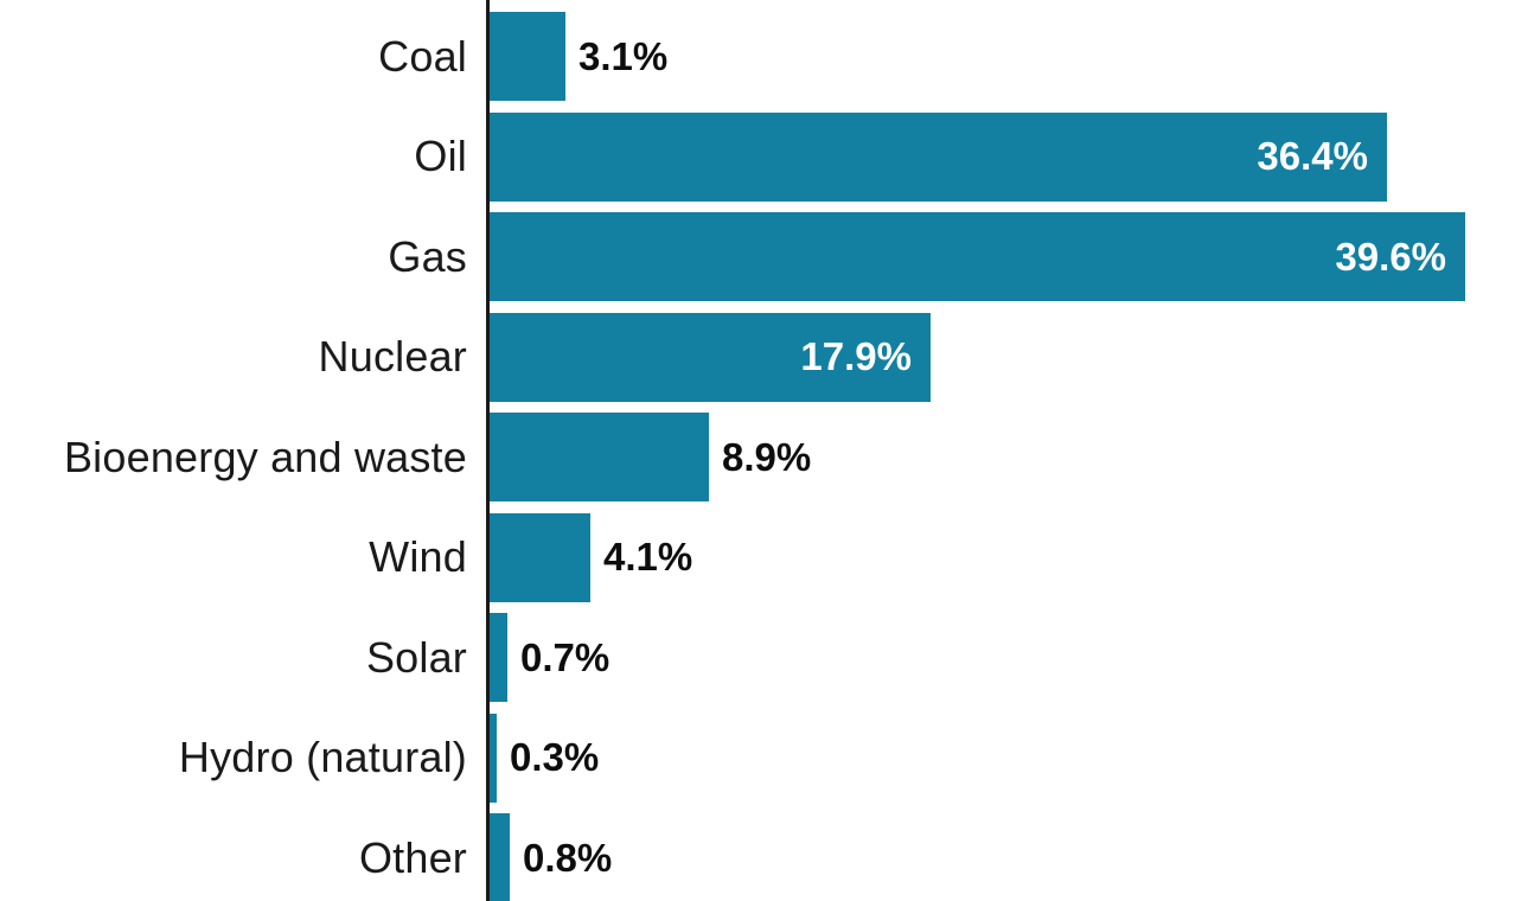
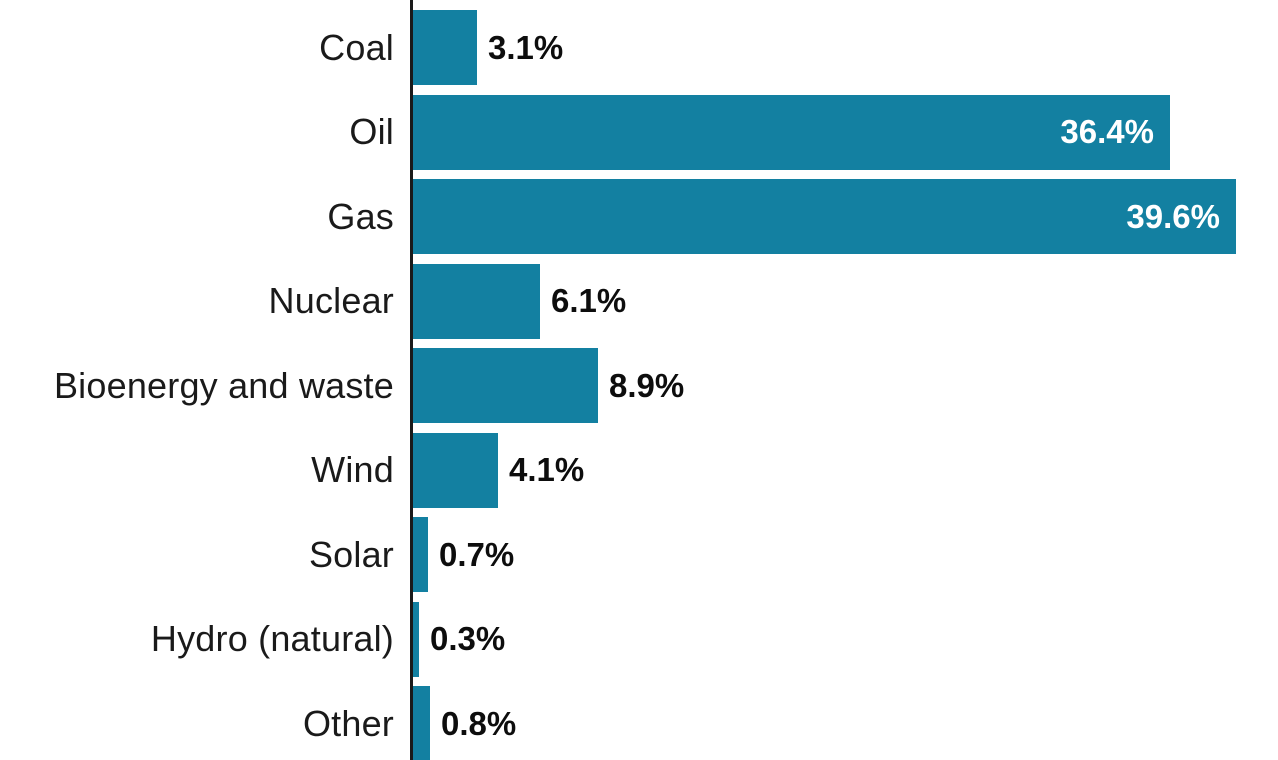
Nuclear: 17.9% -> 6.1%
